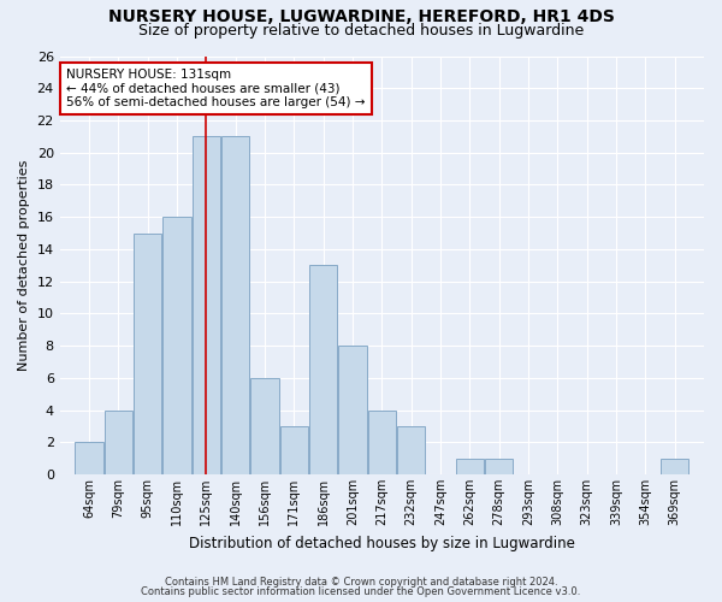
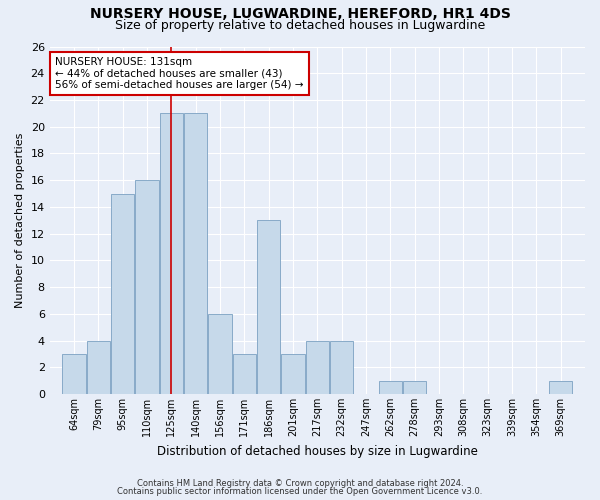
64sqm: 2 -> 3
201sqm: 8 -> 3
232sqm: 3 -> 4
